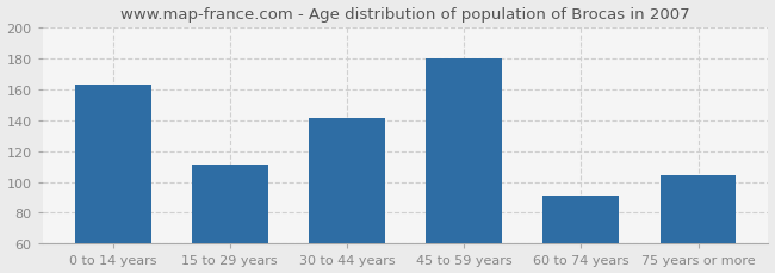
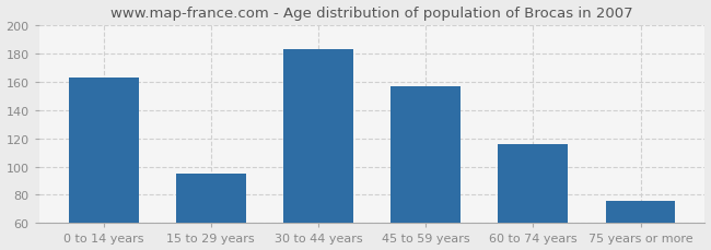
15 to 29 years: 111 -> 95
30 to 44 years: 141 -> 183
45 to 59 years: 180 -> 157
60 to 74 years: 91 -> 116
75 years or more: 104 -> 76
